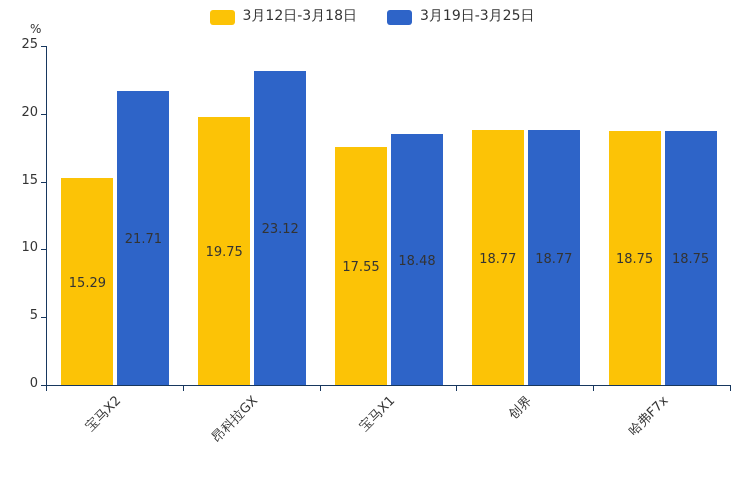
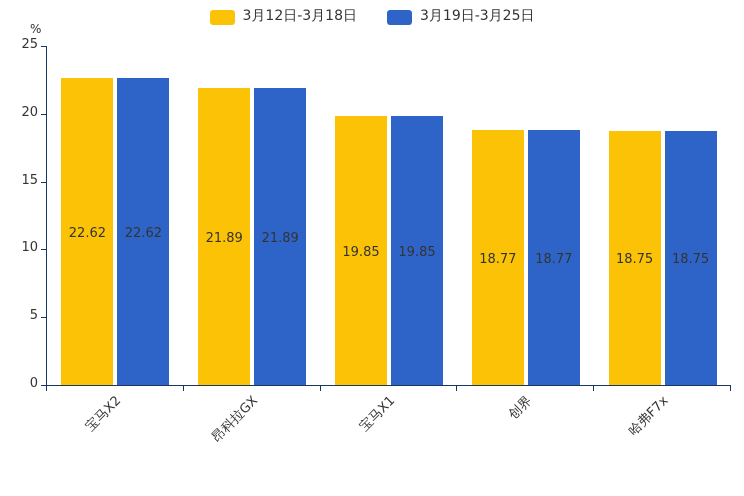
3月12日-3月18日/宝马X2: 15.29 -> 22.62
3月19日-3月25日/宝马X2: 21.71 -> 22.62
3月12日-3月18日/昂科拉GX: 19.75 -> 21.89
3月19日-3月25日/昂科拉GX: 23.12 -> 21.89
3月12日-3月18日/宝马X1: 17.55 -> 19.85
3月19日-3月25日/宝马X1: 18.48 -> 19.85
